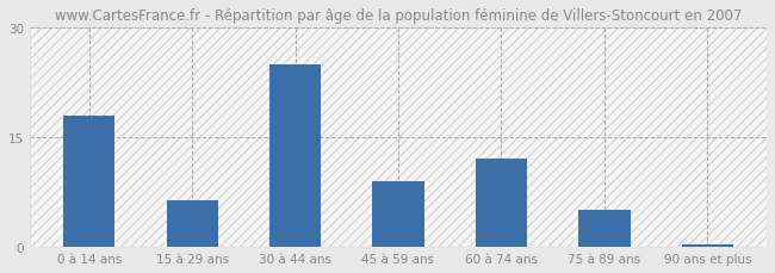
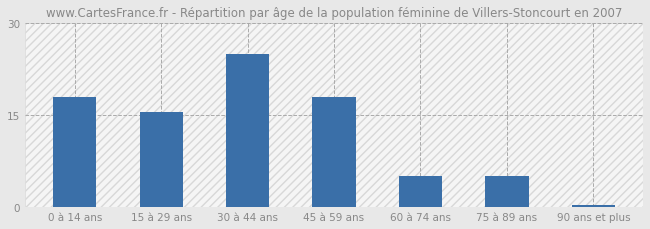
15 à 29 ans: 6.4 -> 15.5
45 à 59 ans: 9.0 -> 18.0
60 à 74 ans: 12.0 -> 5.0
